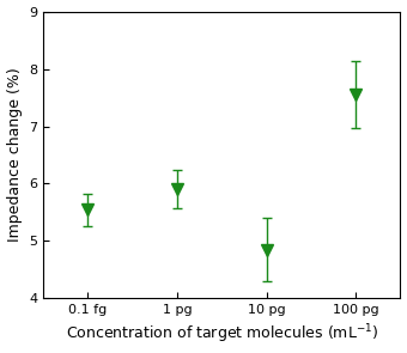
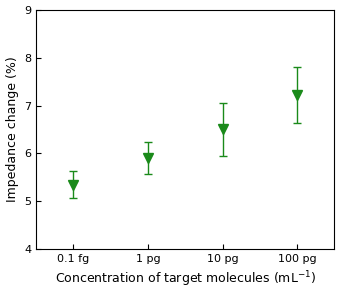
0.1 fg: 5.55 -> 5.35
10 pg: 4.85 -> 6.50
100 pg: 7.55 -> 7.22
